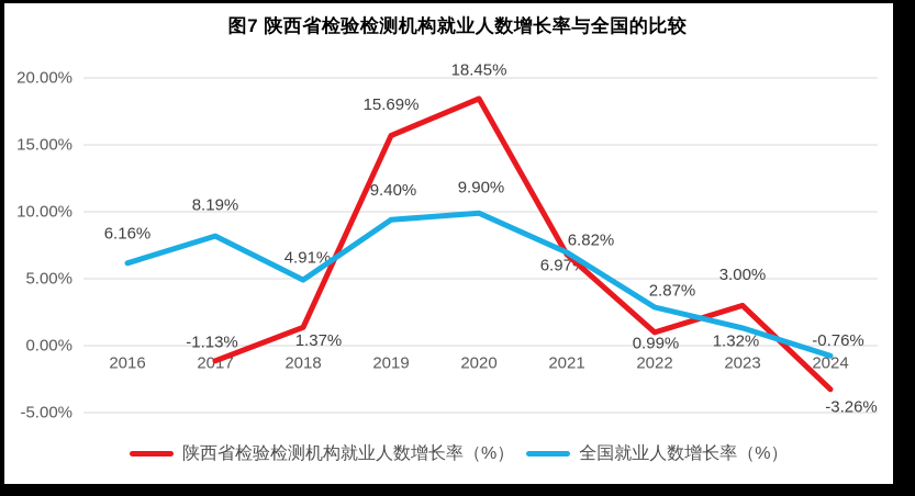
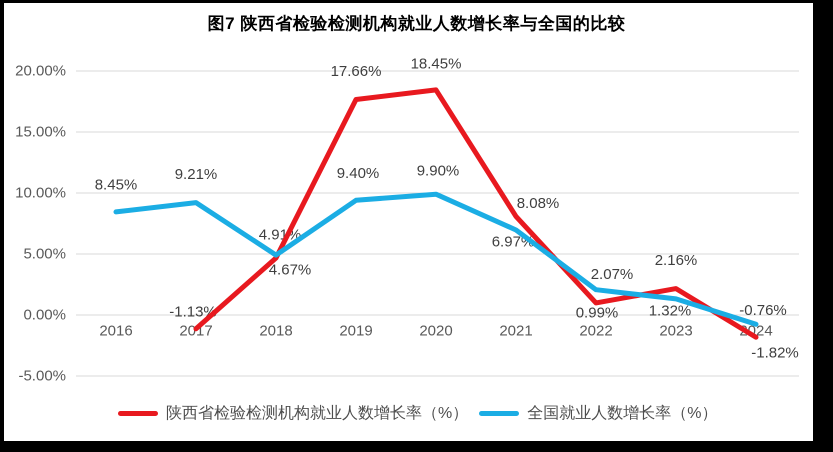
全国就业人数增长率（%）/2016: 6.16% -> 8.45%
全国就业人数增长率（%）/2017: 8.19% -> 9.21%
陕西省检验检测机构就业人数增长率（%）/2018: 1.37% -> 4.67%
陕西省检验检测机构就业人数增长率（%）/2019: 15.69% -> 17.66%
陕西省检验检测机构就业人数增长率（%）/2021: 6.82% -> 8.08%
全国就业人数增长率（%）/2022: 2.87% -> 2.07%
陕西省检验检测机构就业人数增长率（%）/2023: 3.00% -> 2.16%
陕西省检验检测机构就业人数增长率（%）/2024: -3.26% -> -1.82%
